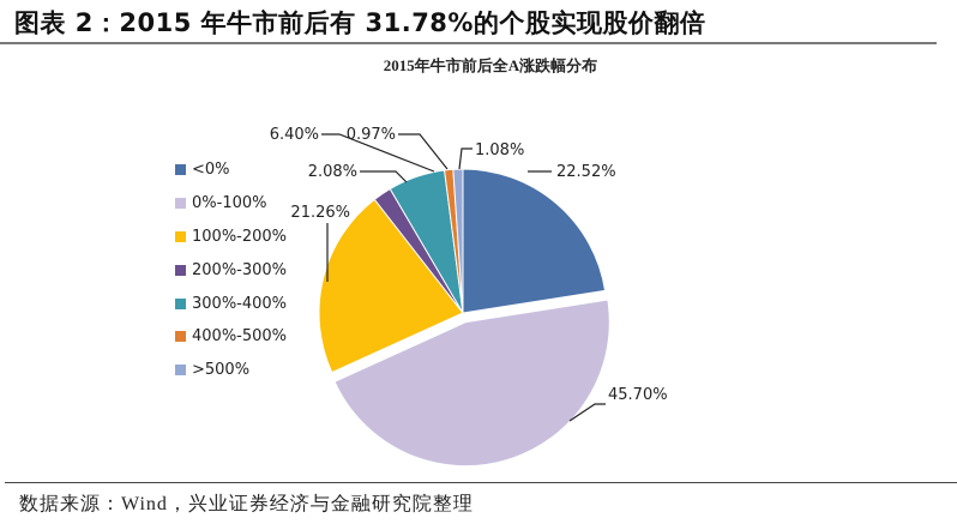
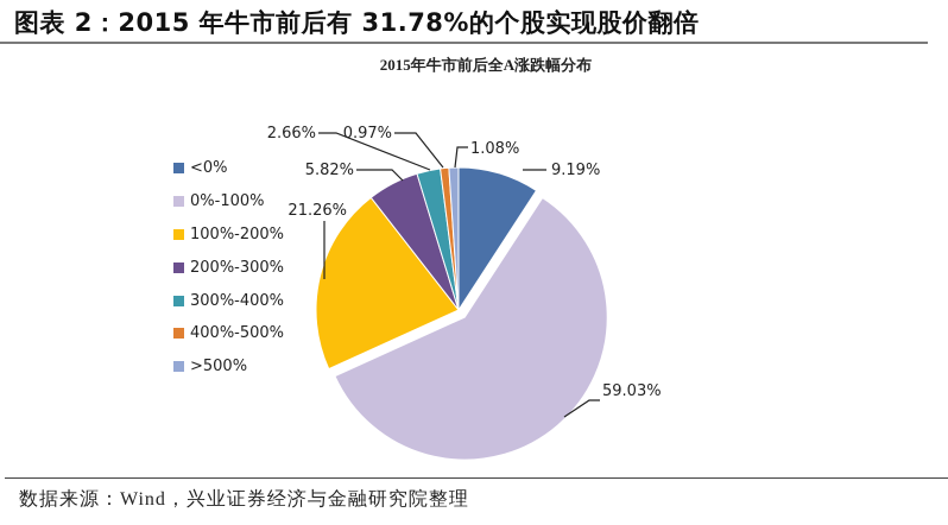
<0%: 22.52% -> 9.19%
0%-100%: 45.70% -> 59.03%
200%-300%: 2.08% -> 5.82%
300%-400%: 6.40% -> 2.66%
